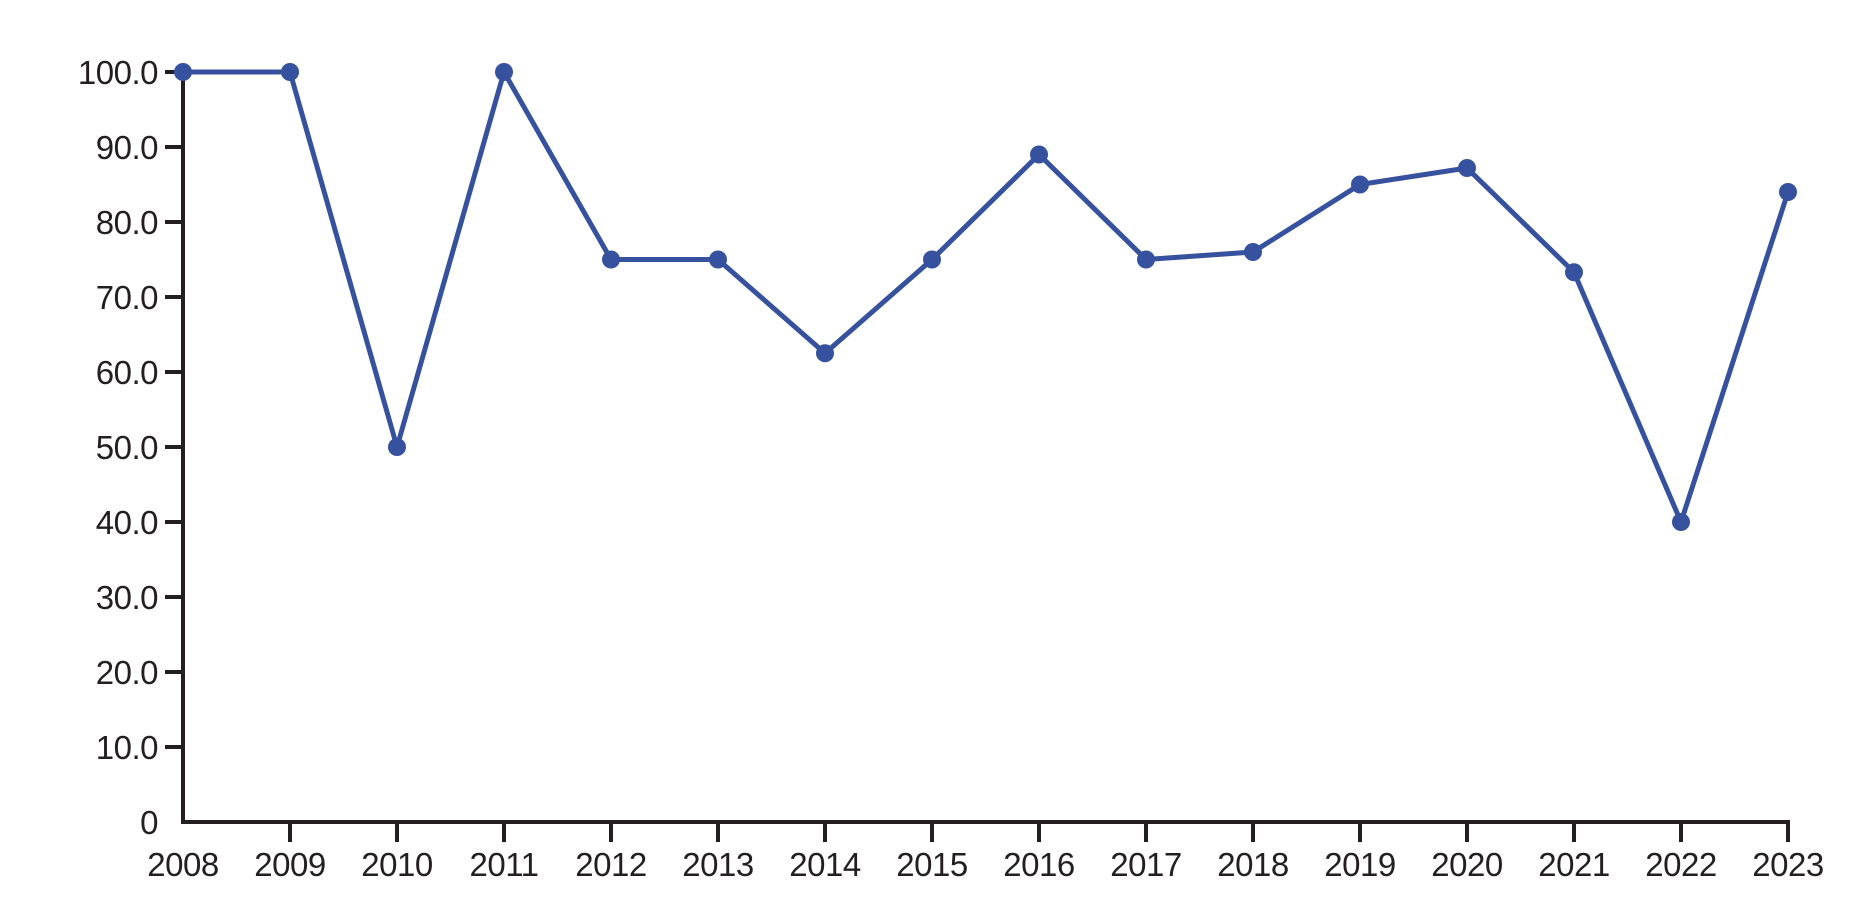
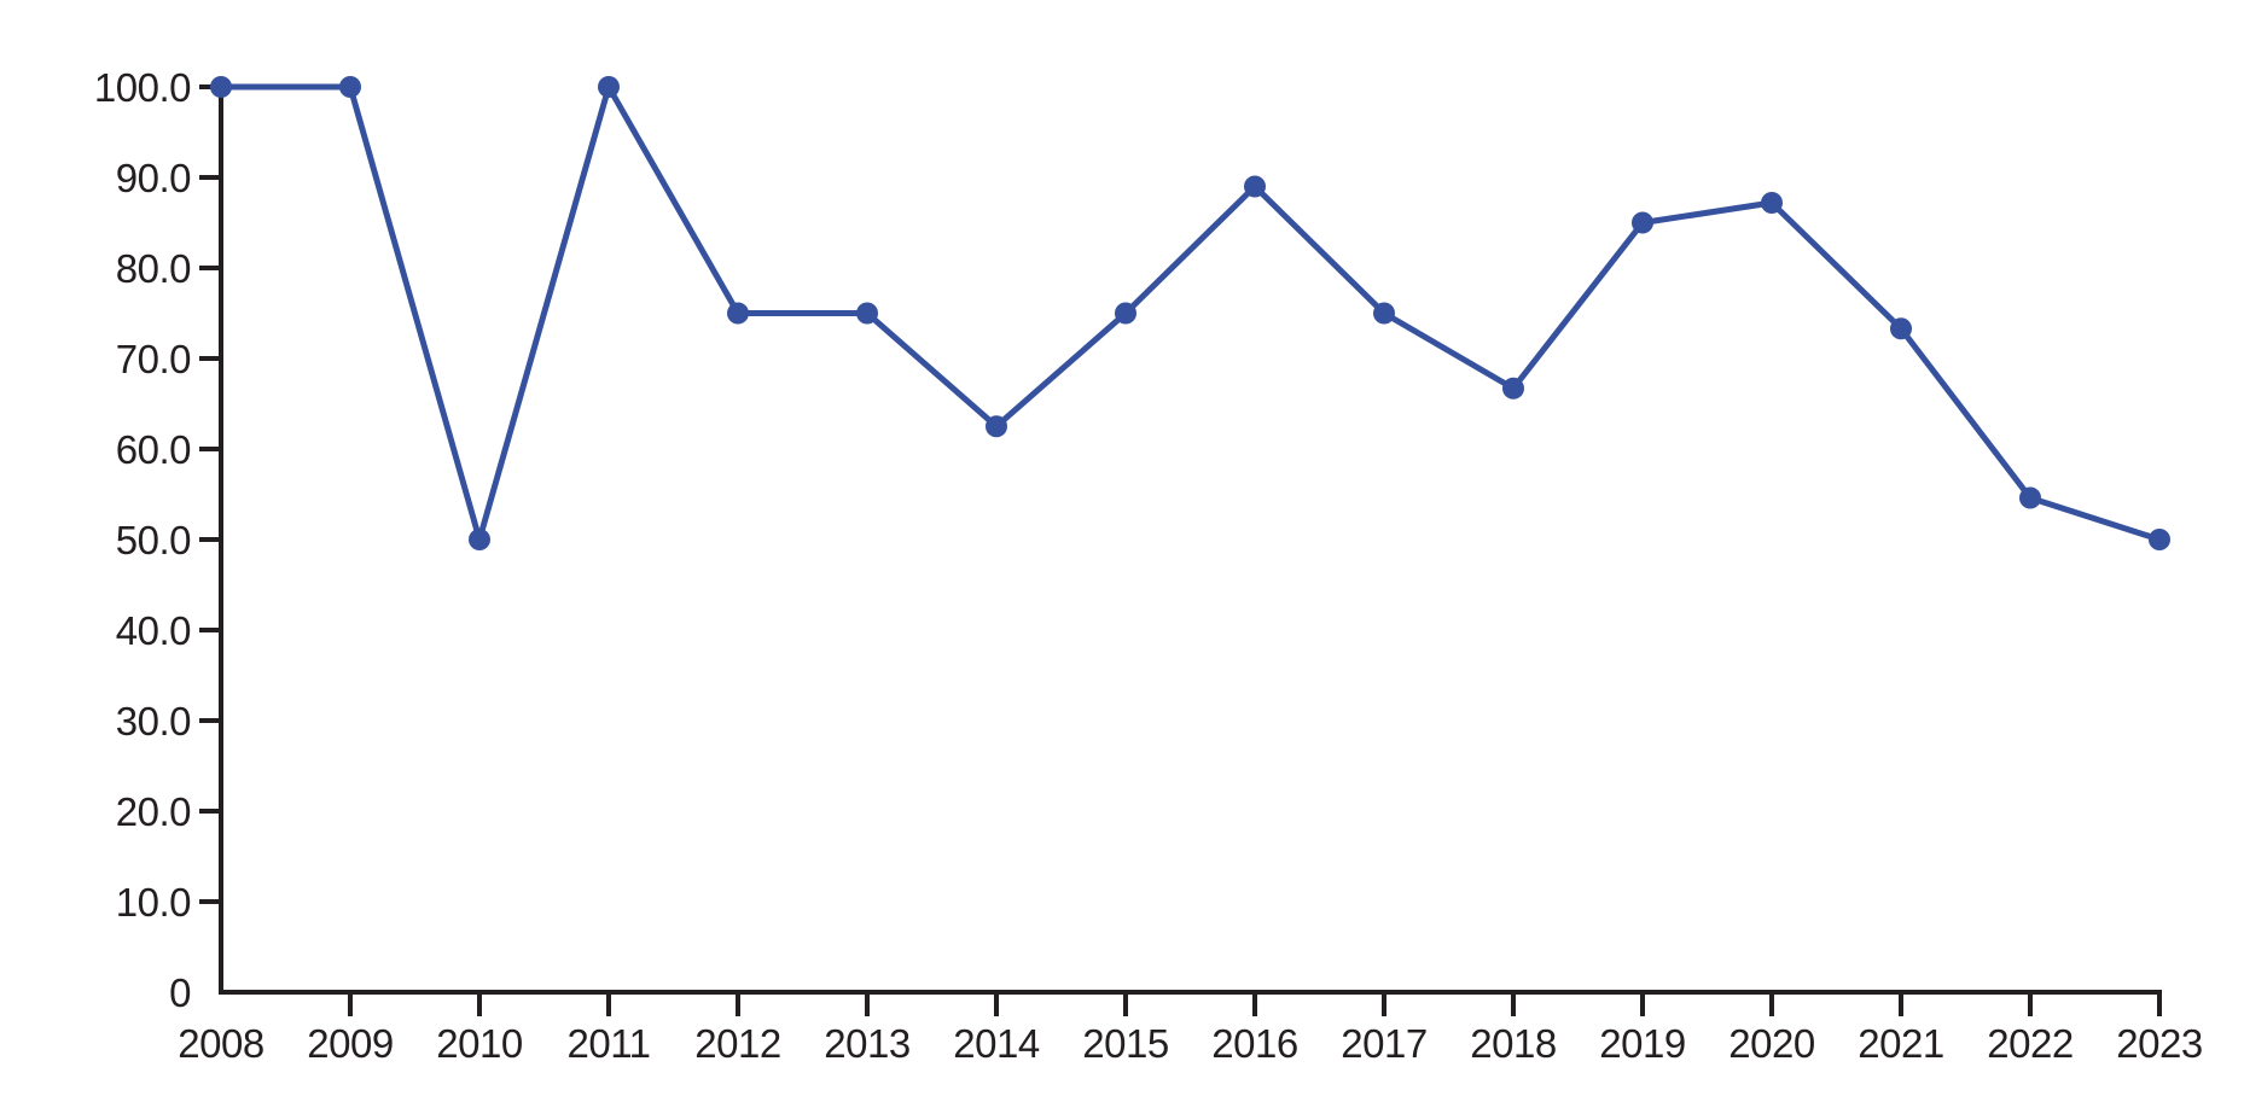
2018: 76 -> 67
2022: 40 -> 55
2023: 84 -> 50
